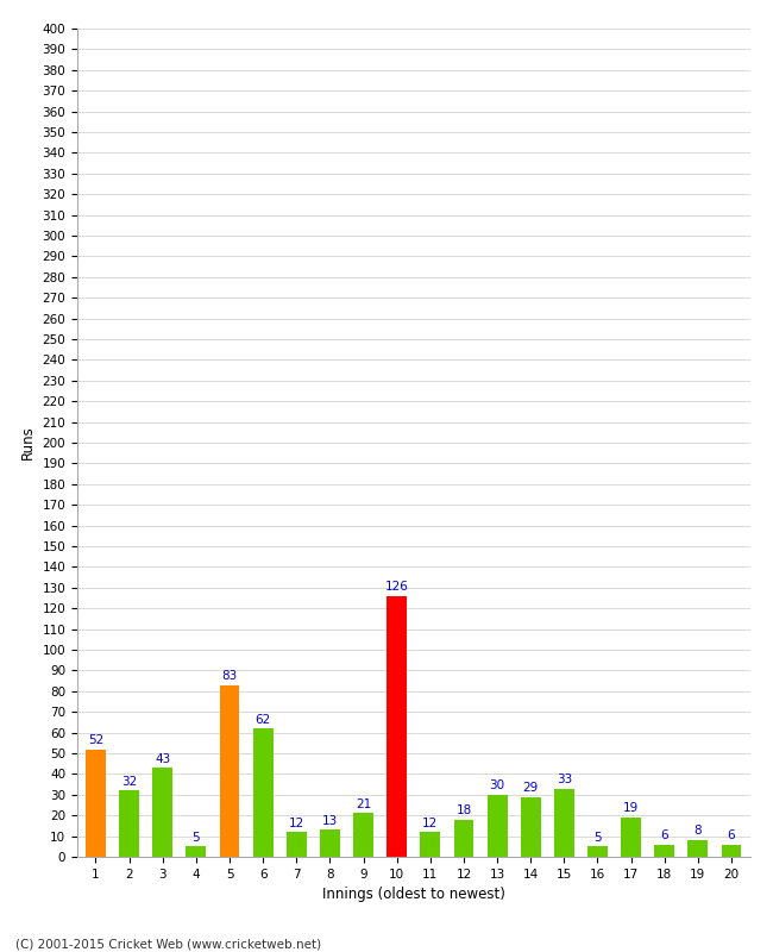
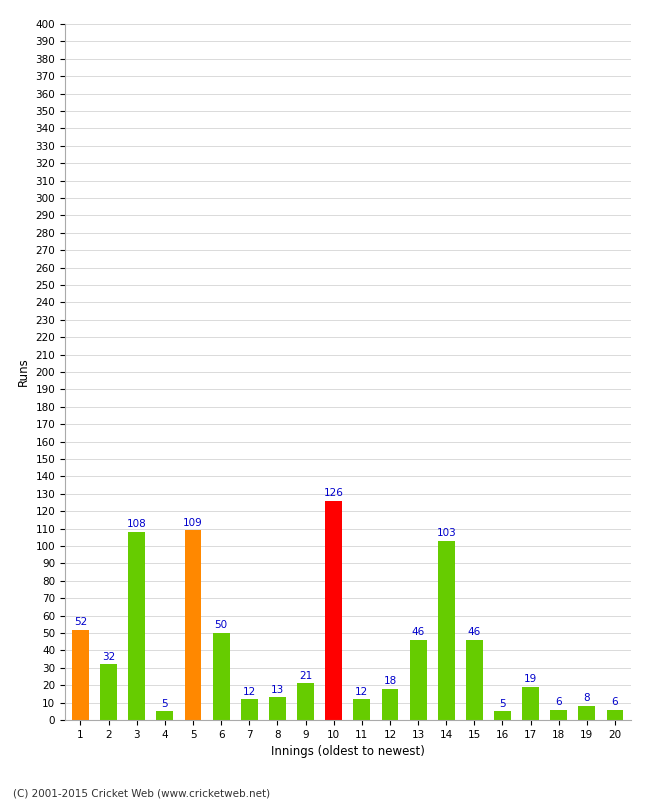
3: 43 -> 108
5: 83 -> 109
6: 62 -> 50
13: 30 -> 46
14: 29 -> 103
15: 33 -> 46
